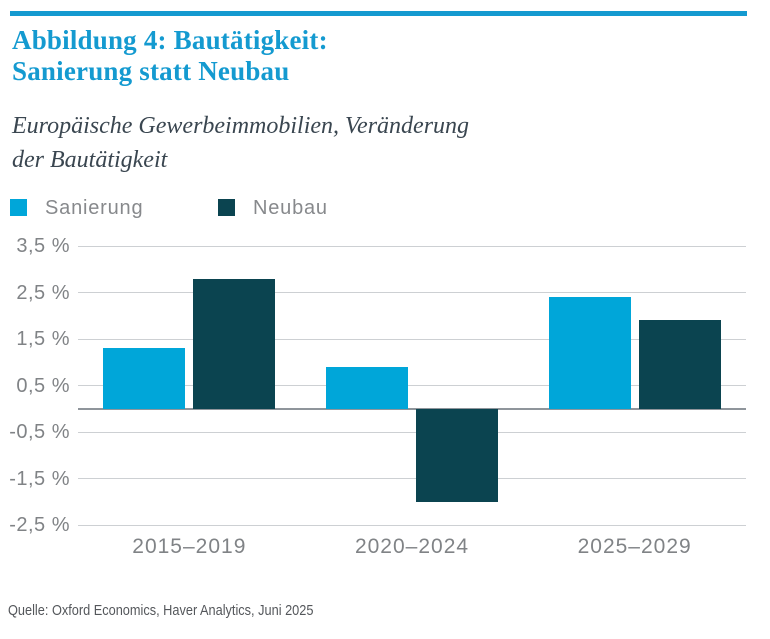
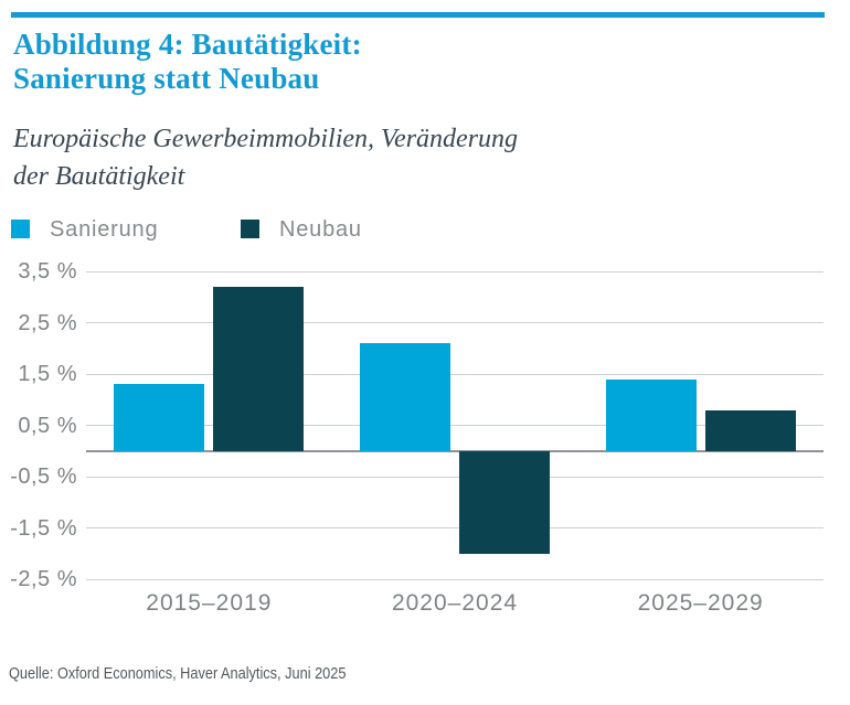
Neubau/2015–2019: 2,8% -> 3,2%
Sanierung/2020–2024: 0,9% -> 2,1%
Sanierung/2025–2029: 2,4% -> 1,4%
Neubau/2025–2029: 1,9% -> 0,8%
